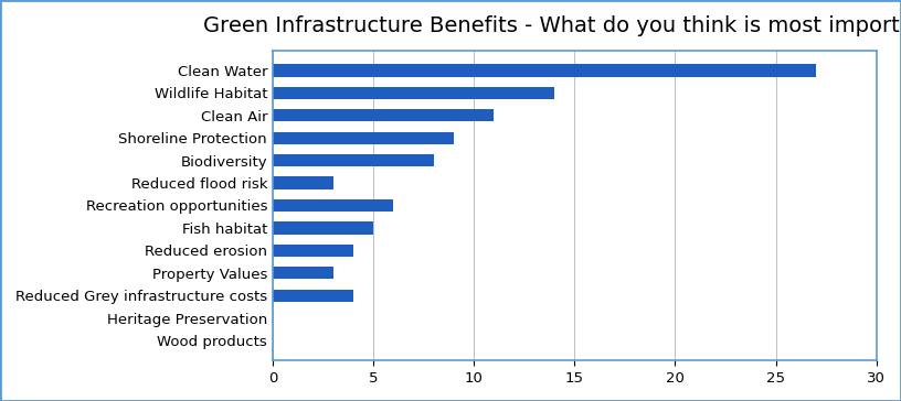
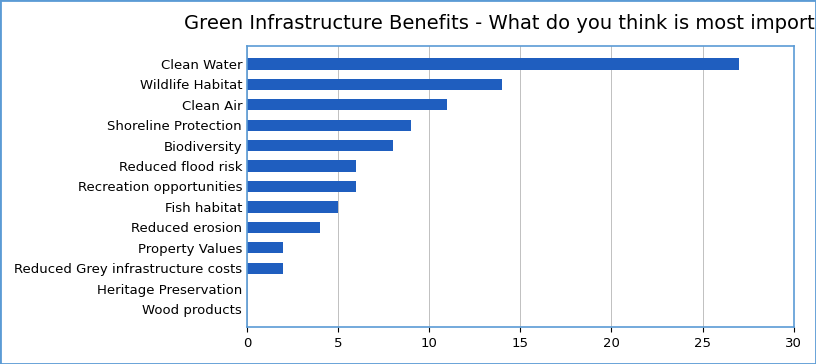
Reduced flood risk: 3 -> 6
Property Values: 3 -> 2
Reduced Grey infrastructure costs: 4 -> 2
